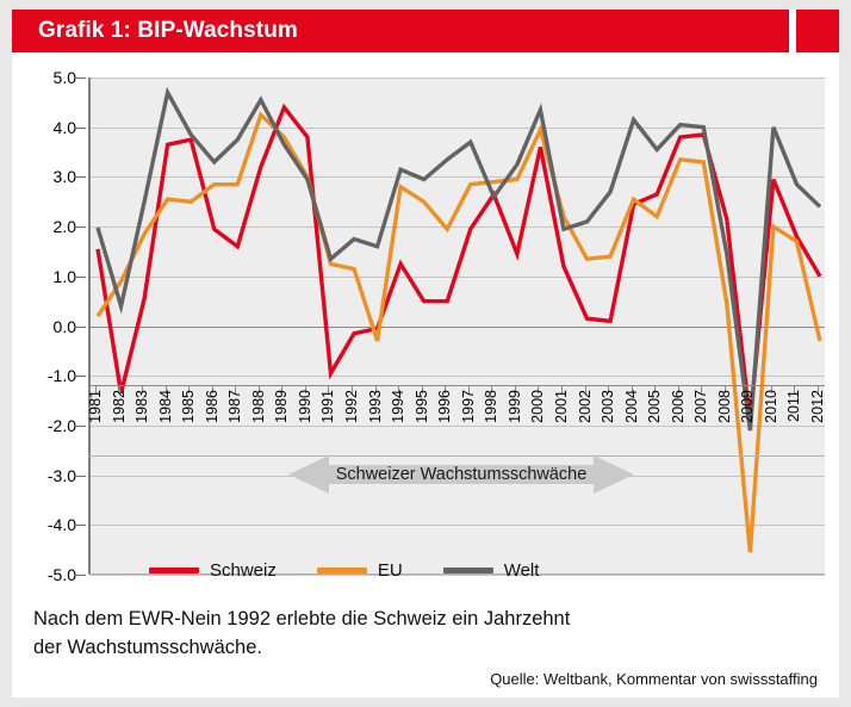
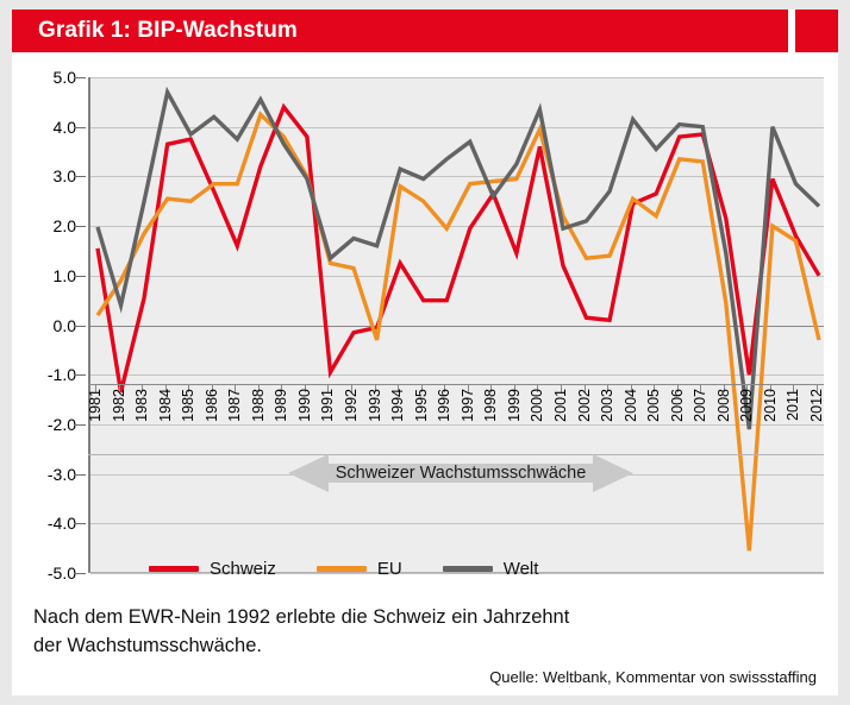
Schweiz/1986: 1.9 -> 2.7
Welt/1986: 3.3 -> 4.2
Schweiz/2009: -1.9 -> -1.0
